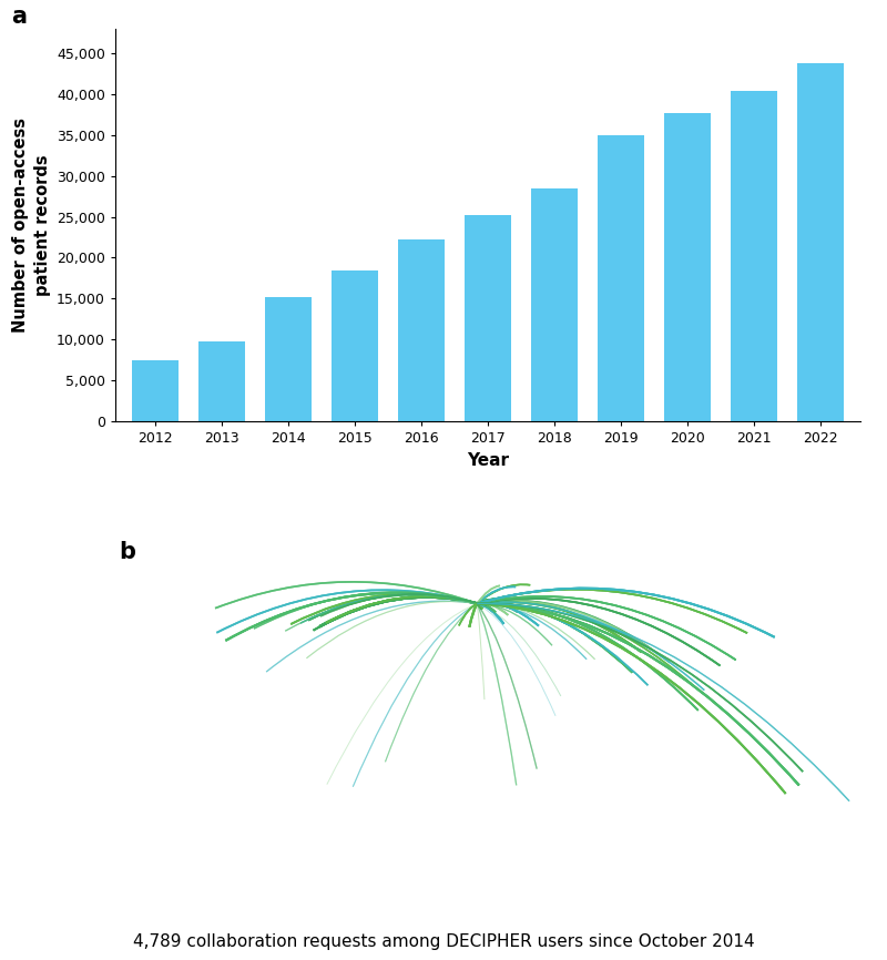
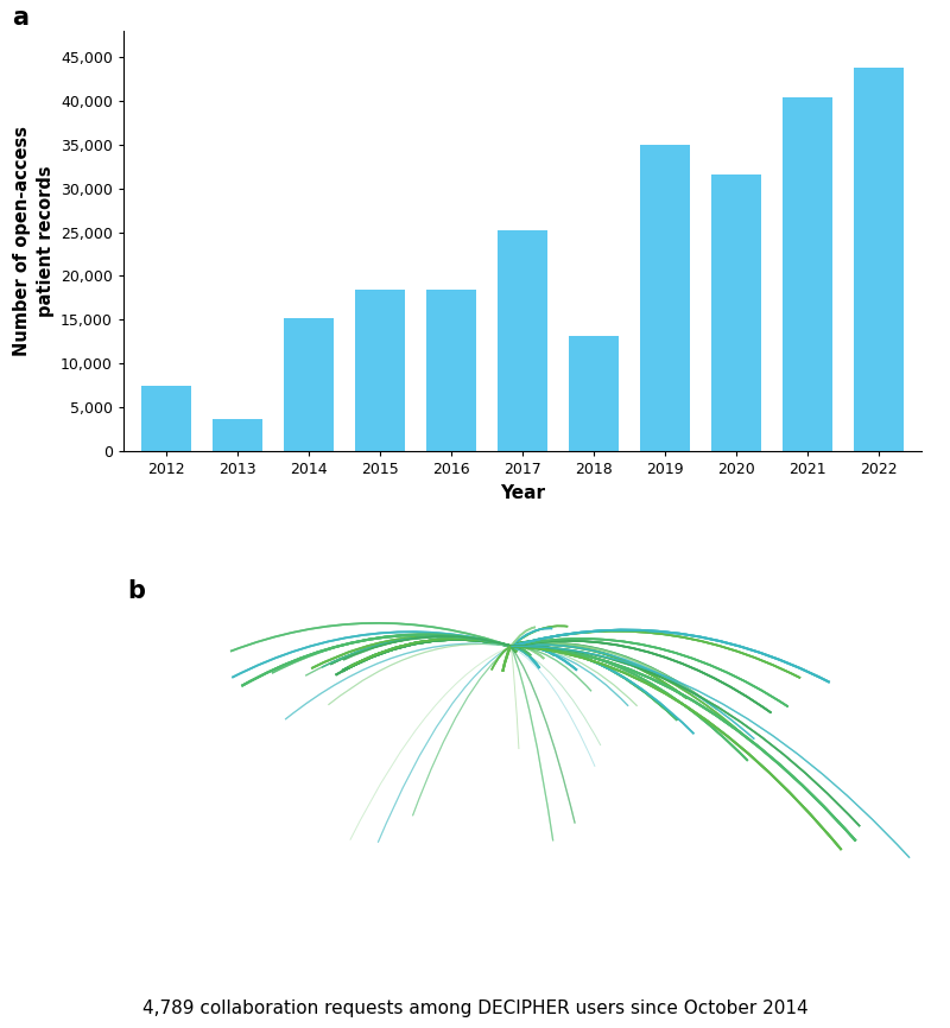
2013: 9,700 -> 3,600
2016: 22,300 -> 18,400
2018: 28,500 -> 13,200
2020: 37,700 -> 31,600
